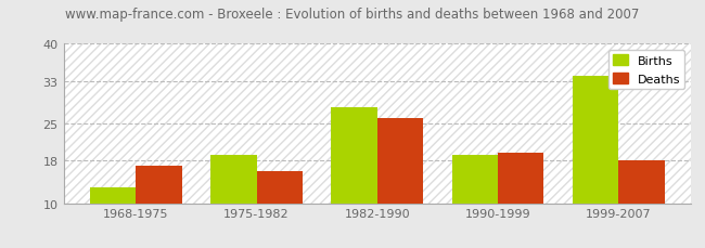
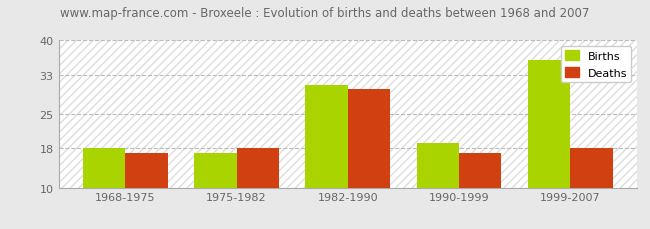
Births/1968-1975: 13 -> 18
Births/1975-1982: 19 -> 17
Deaths/1975-1982: 16.0 -> 18.0
Births/1982-1990: 28 -> 31
Deaths/1982-1990: 26.0 -> 30.0
Deaths/1990-1999: 19.5 -> 17.0
Births/1999-2007: 34 -> 36
